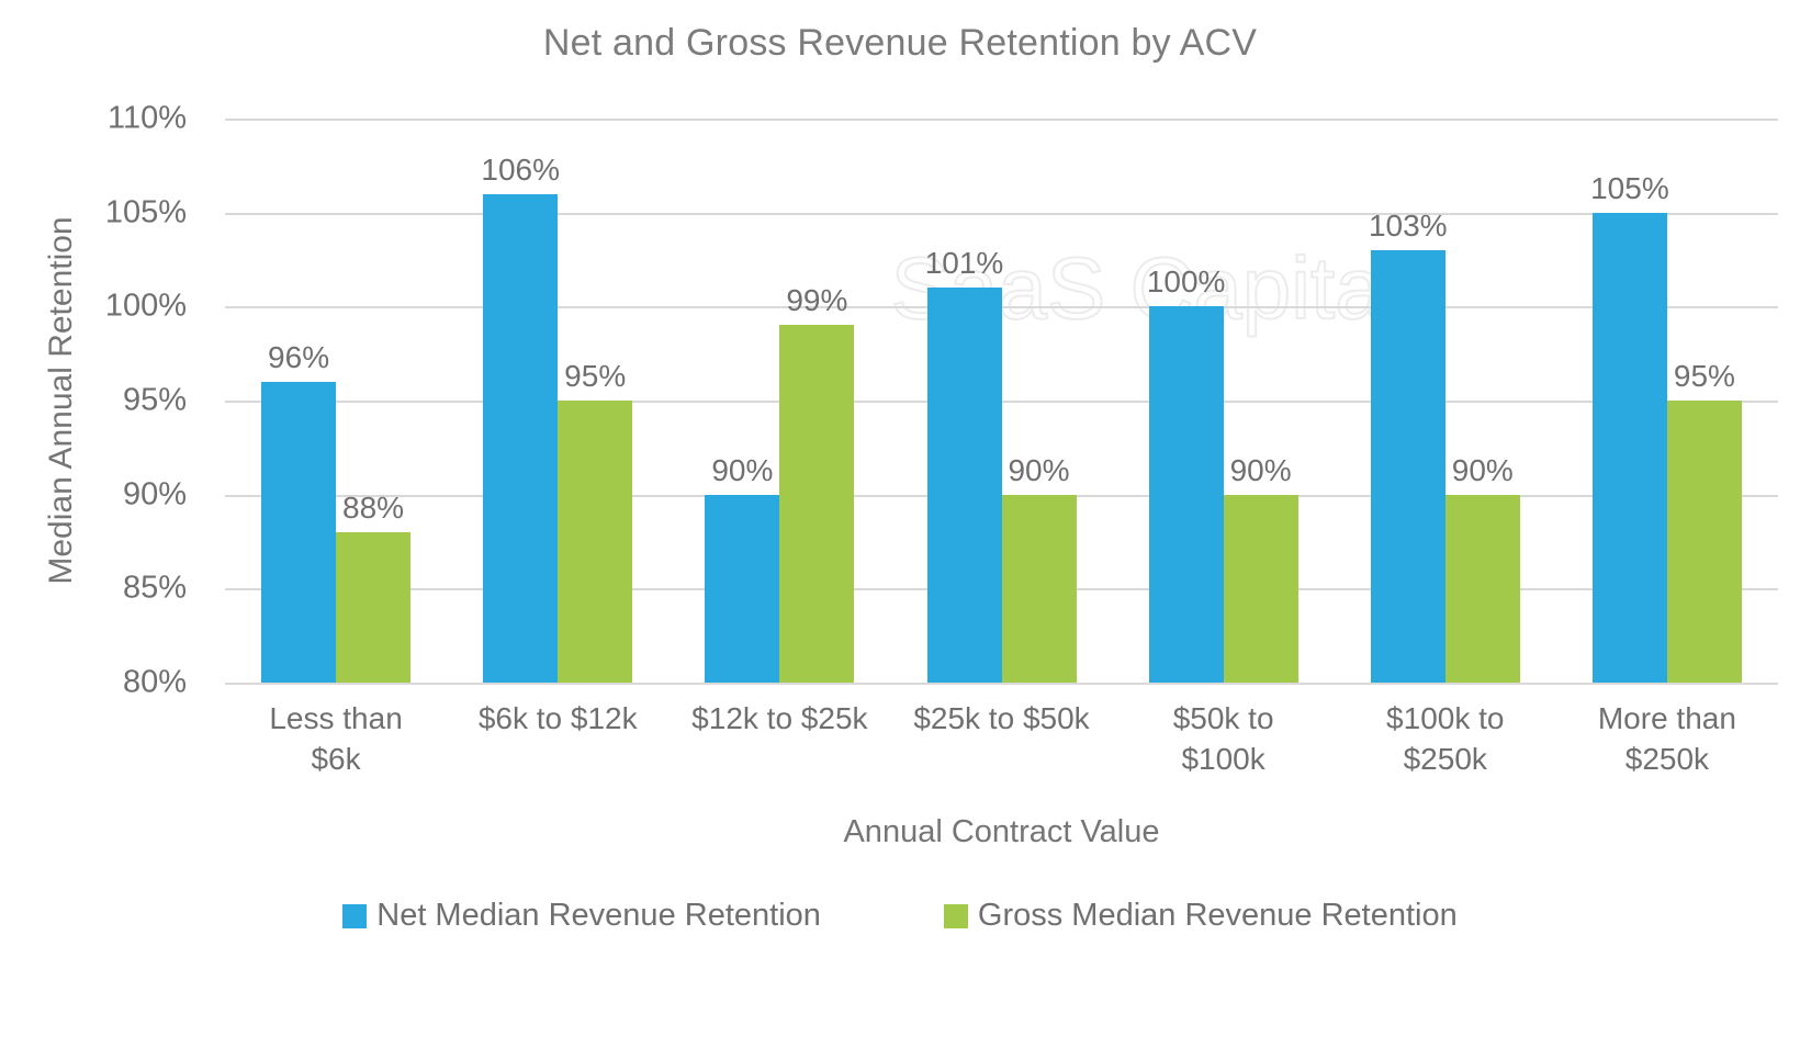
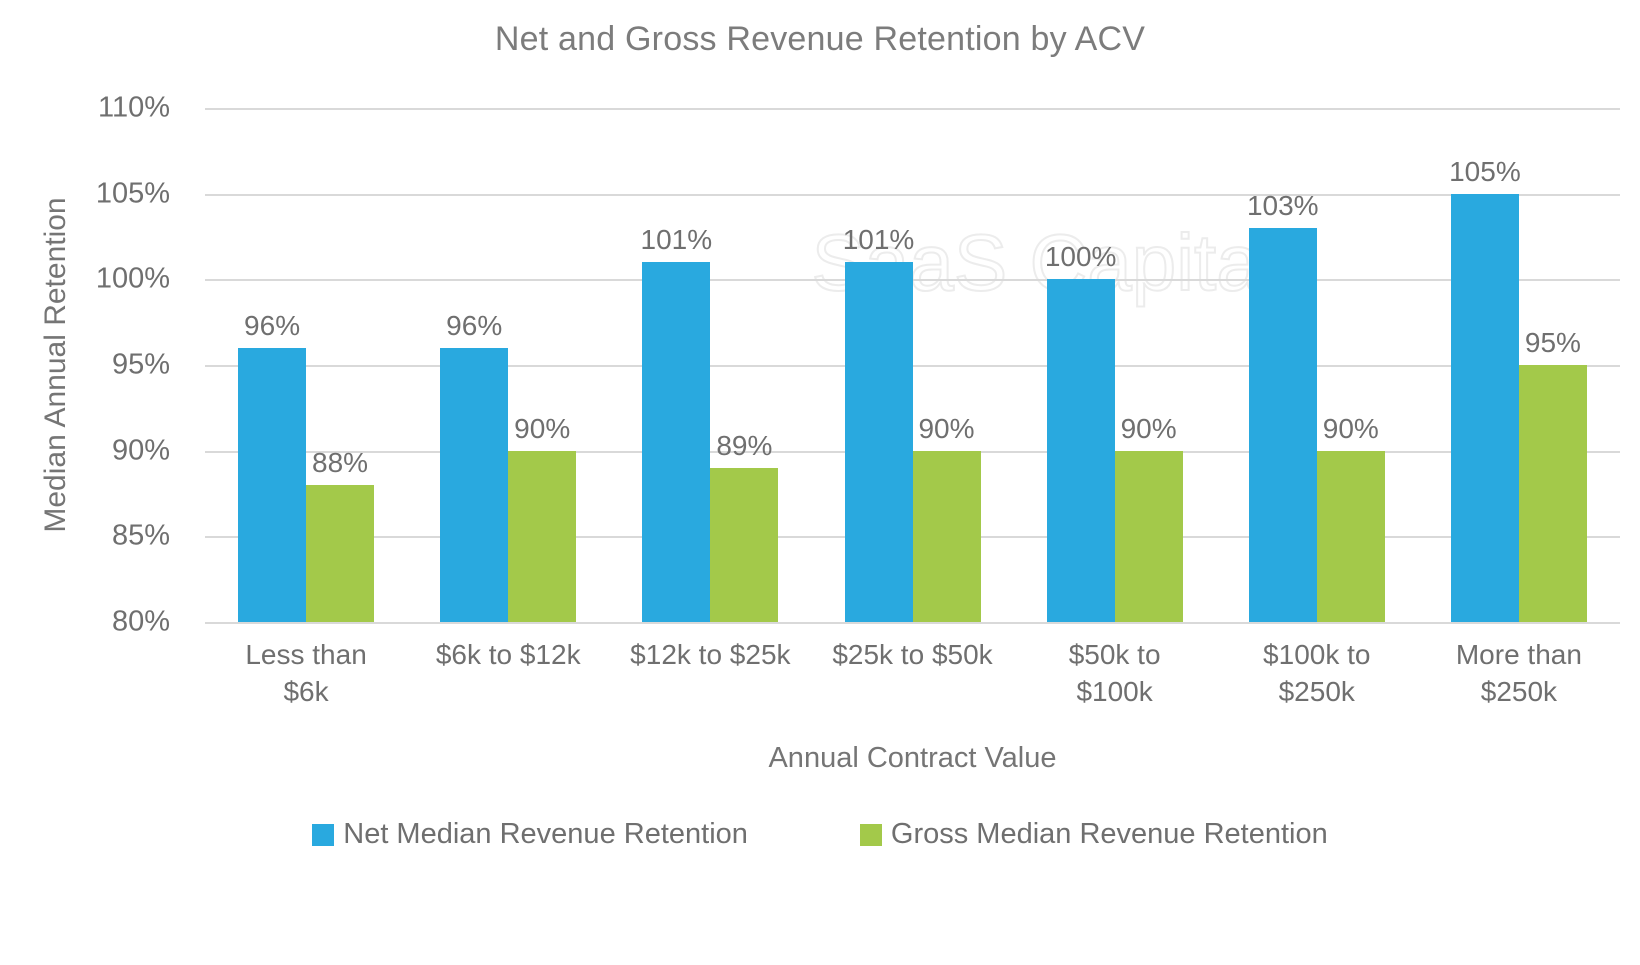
Net Median Revenue Retention/$6k to $12k: 106% -> 96%
Gross Median Revenue Retention/$6k to $12k: 95% -> 90%
Net Median Revenue Retention/$12k to $25k: 90% -> 101%
Gross Median Revenue Retention/$12k to $25k: 99% -> 89%
